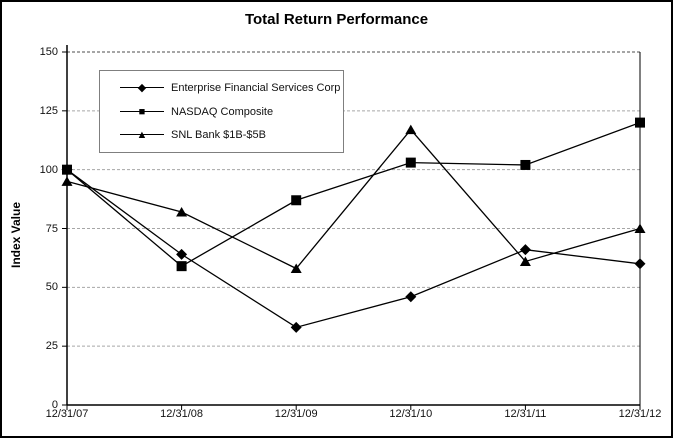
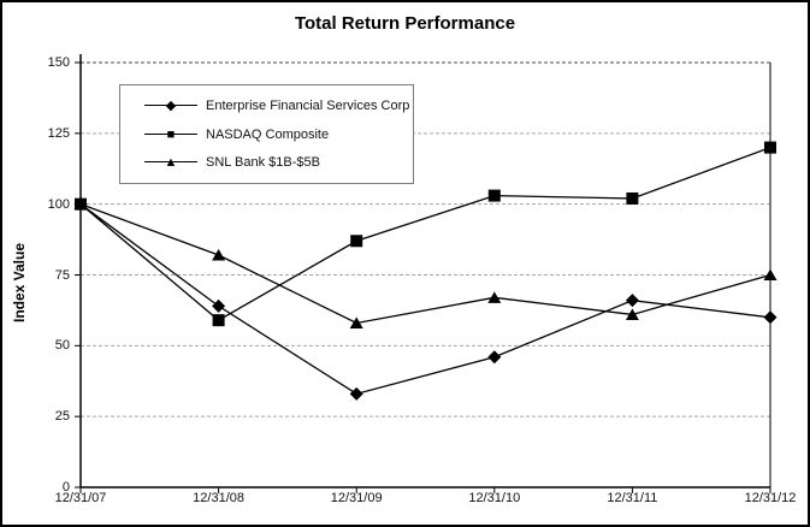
SNL Bank $1B-$5B/12/31/07: 95 -> 100
SNL Bank $1B-$5B/12/31/10: 117 -> 67
